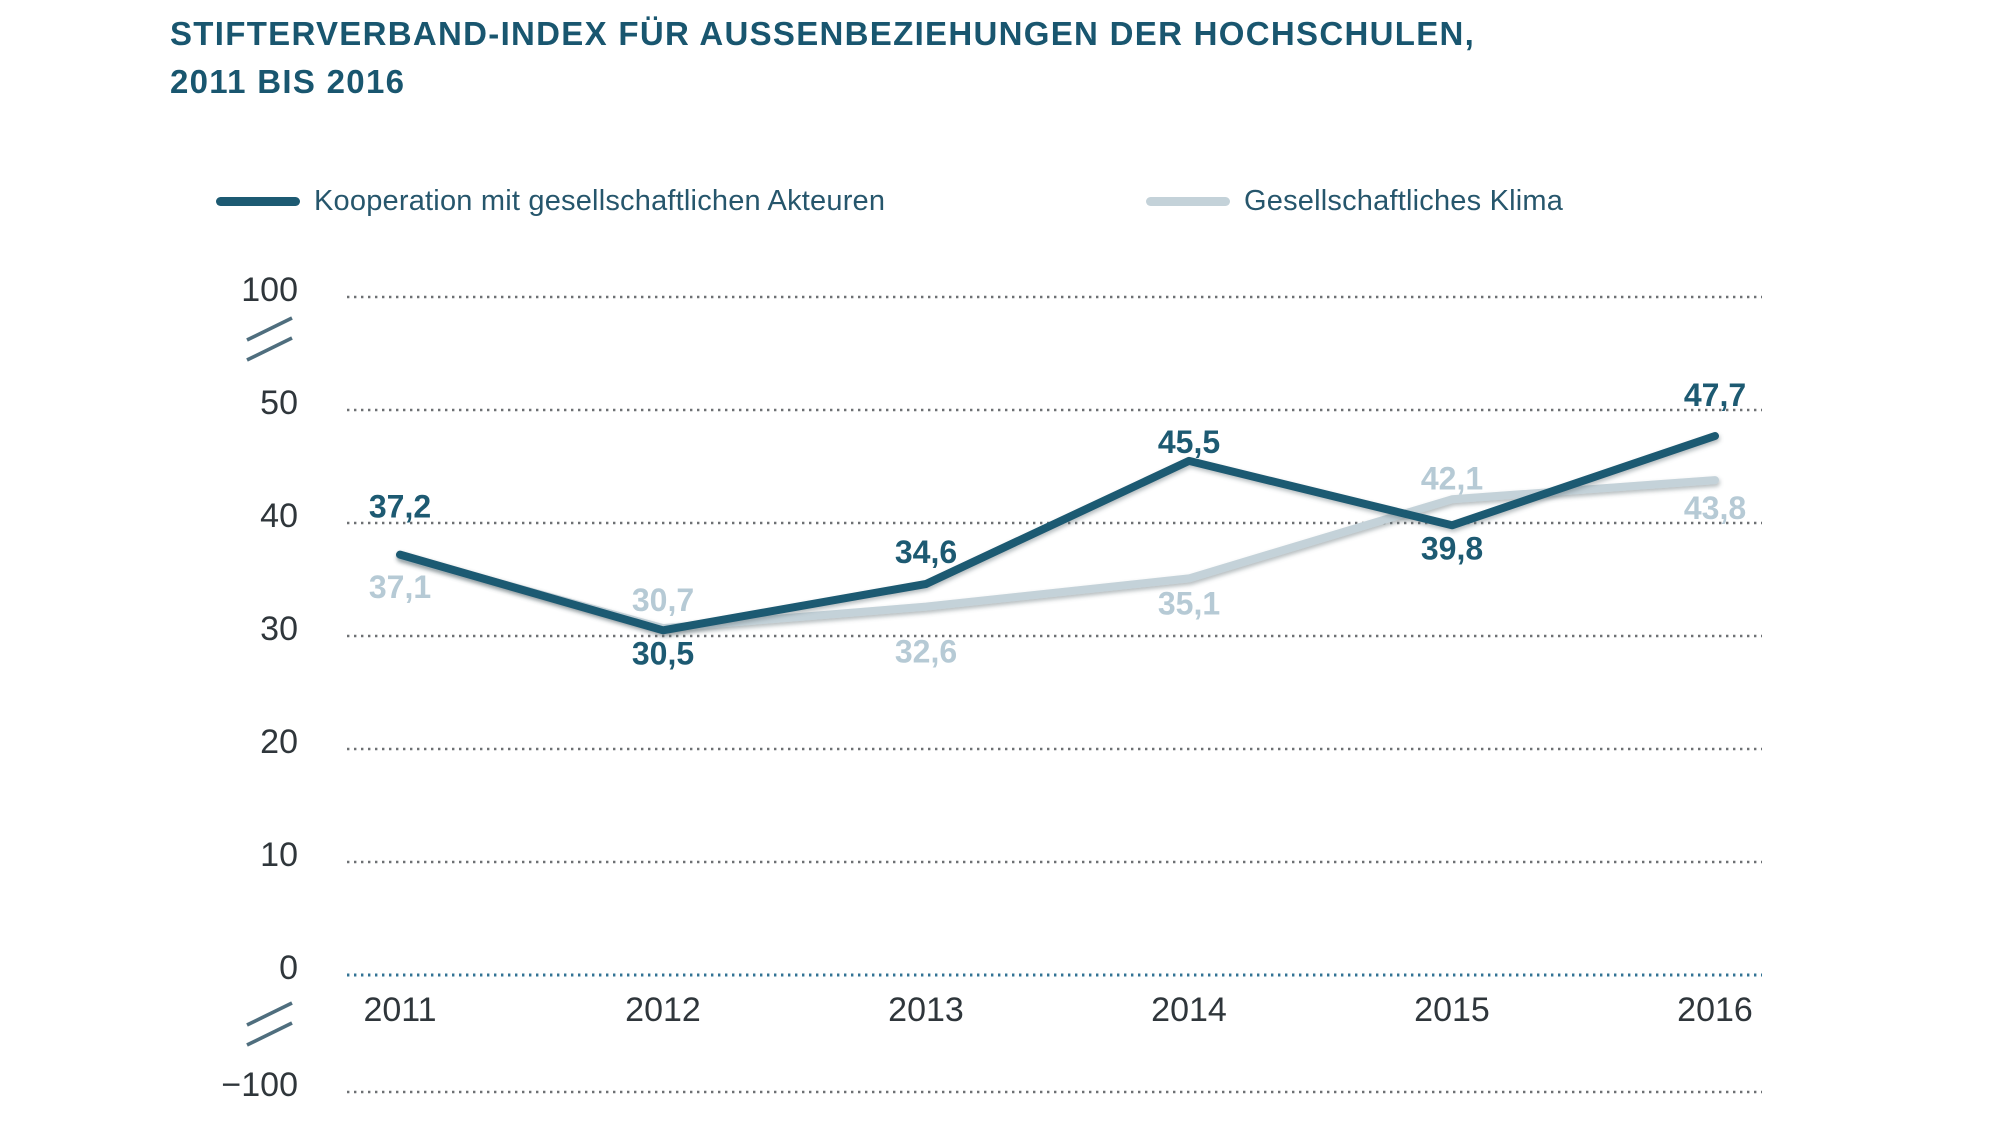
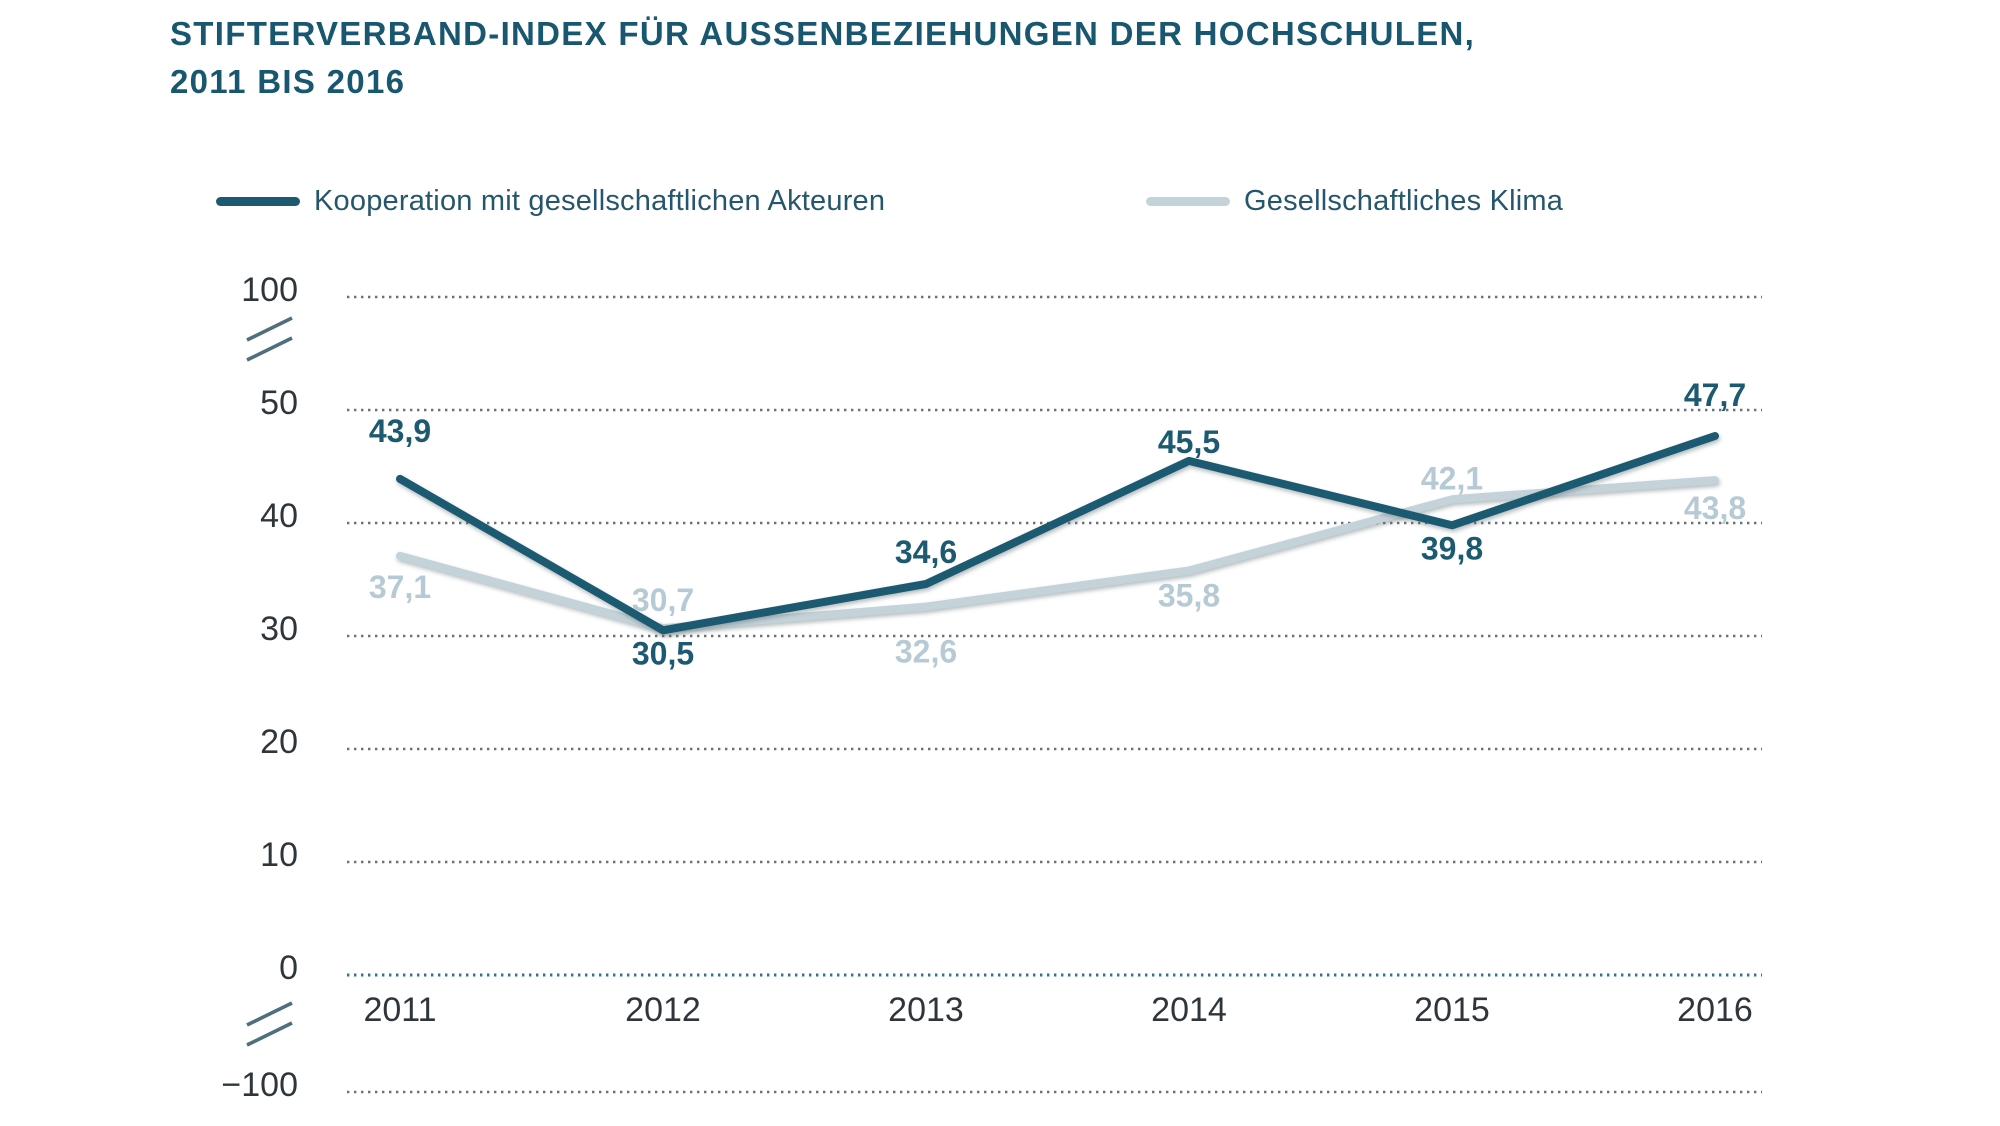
Kooperation mit gesellschaftlichen Akteuren/2011: 37,2 -> 43,9
Gesellschaftliches Klima/2014: 35,1 -> 35,8
